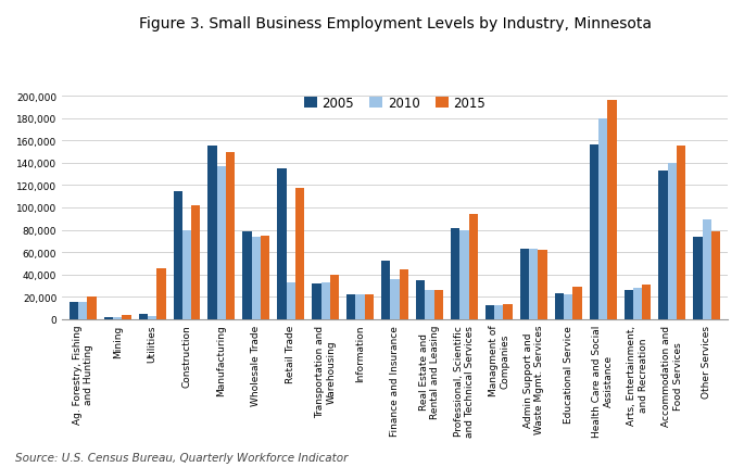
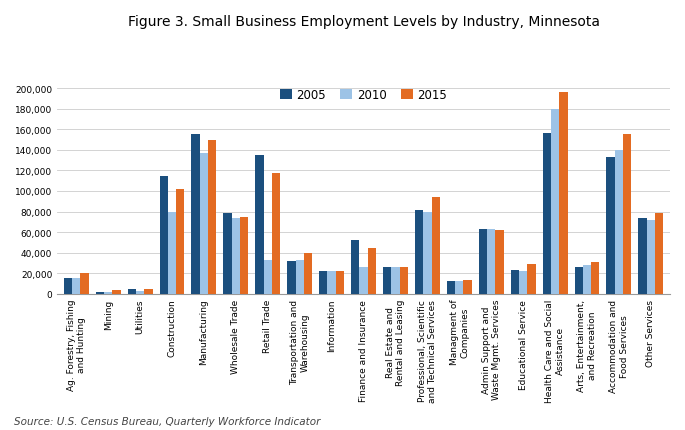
2015/Utilities: 46,000 -> 5,000
2010/Finance and Insurance: 36,000 -> 26,000
2005/Real Estate and Rental and Leasing: 35,000 -> 26,000
2010/Other Services: 89,000 -> 72,000
